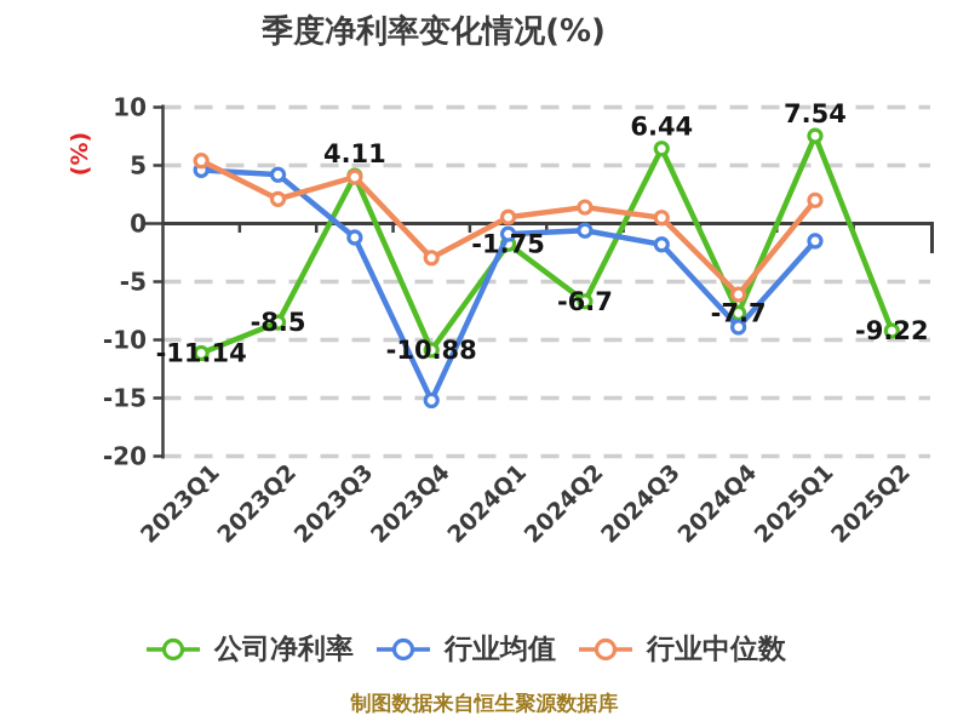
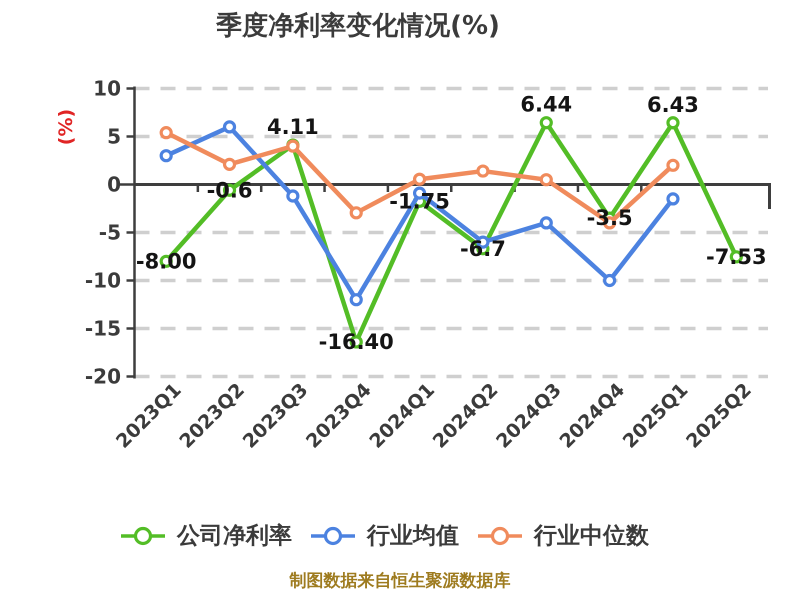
公司净利率/2023Q1: -11.14 -> -8.00
行业均值/2023Q1: 5 -> 3
公司净利率/2023Q2: -8.5 -> -0.6
行业均值/2023Q2: 4 -> 6
公司净利率/2023Q4: -10.88 -> -16.40
行业均值/2023Q4: -15 -> -12
行业均值/2024Q2: -1 -> -6
行业均值/2024Q3: -2 -> -4
公司净利率/2024Q4: -7.7 -> -3.5
行业均值/2024Q4: -9 -> -10
行业中位数/2024Q4: -6 -> -4
公司净利率/2025Q1: 7.54 -> 6.43
公司净利率/2025Q2: -9.22 -> -7.53
